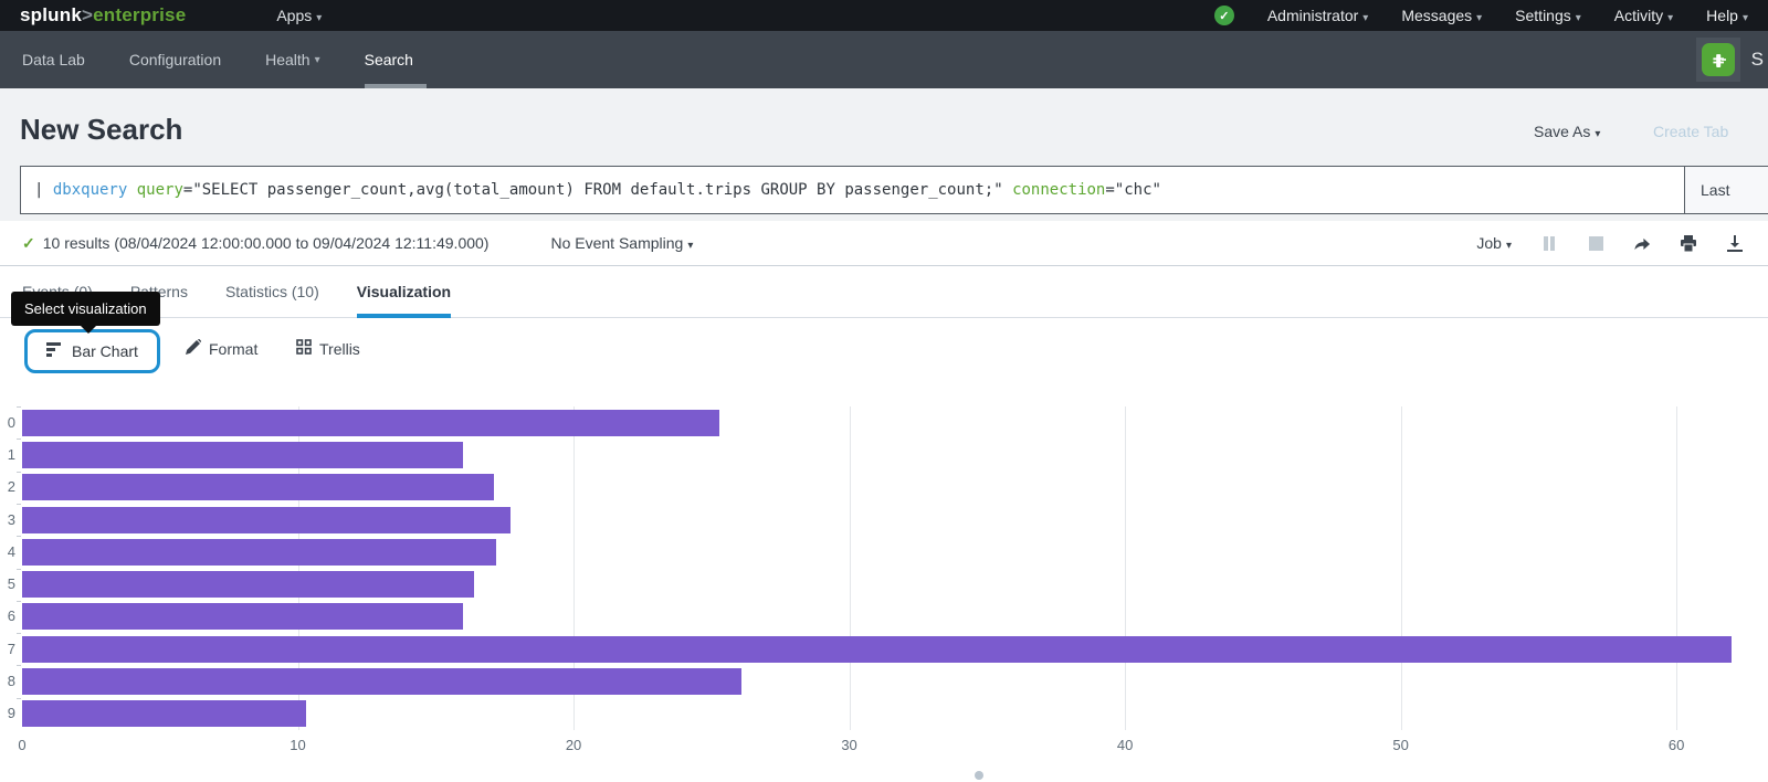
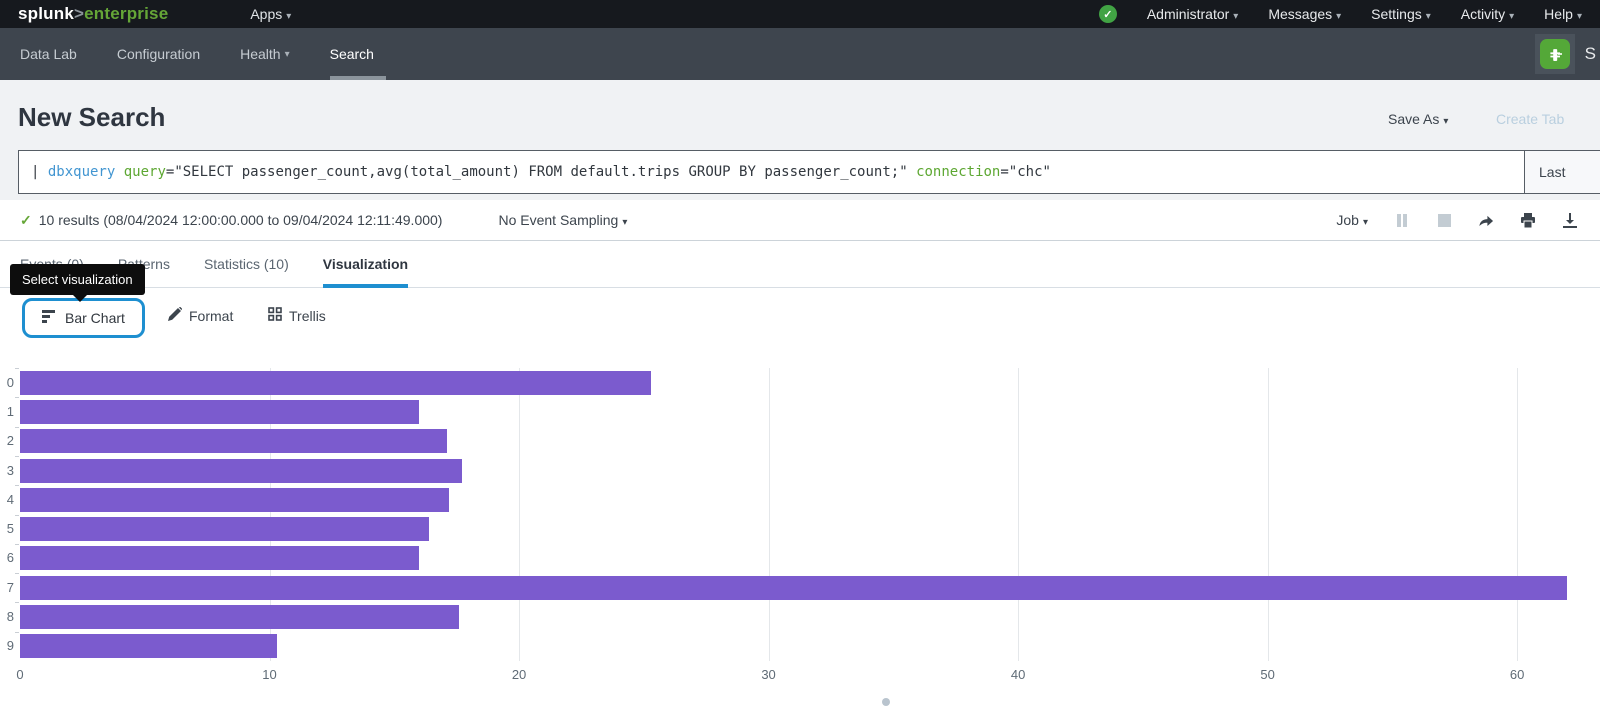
8: 26.1 -> 17.6
